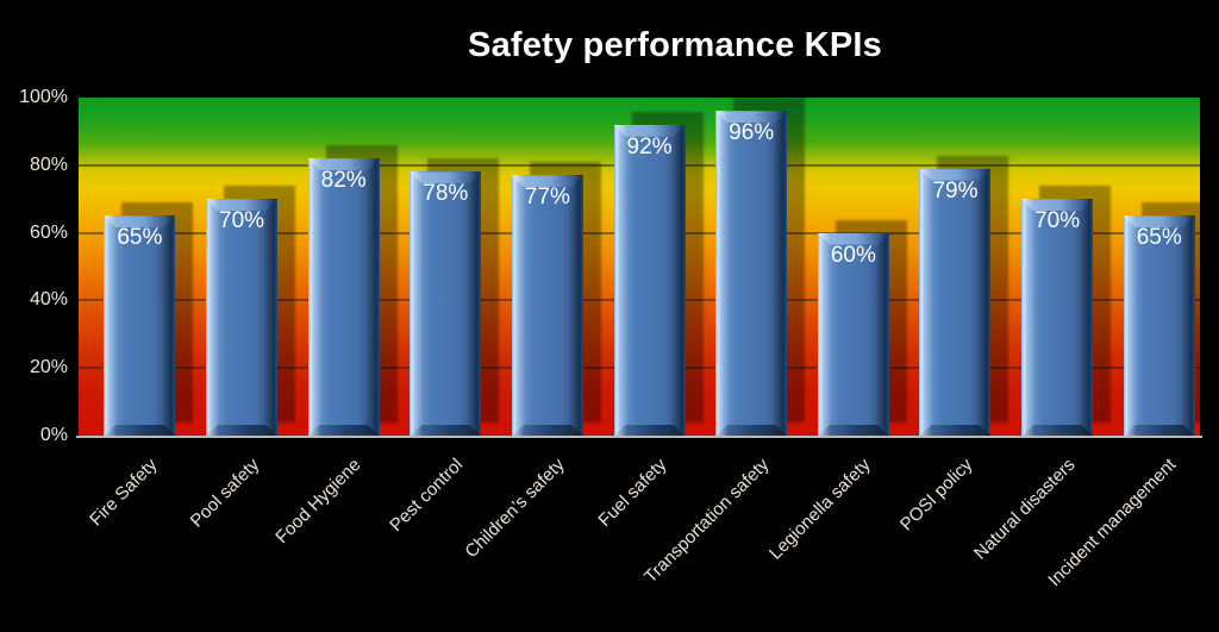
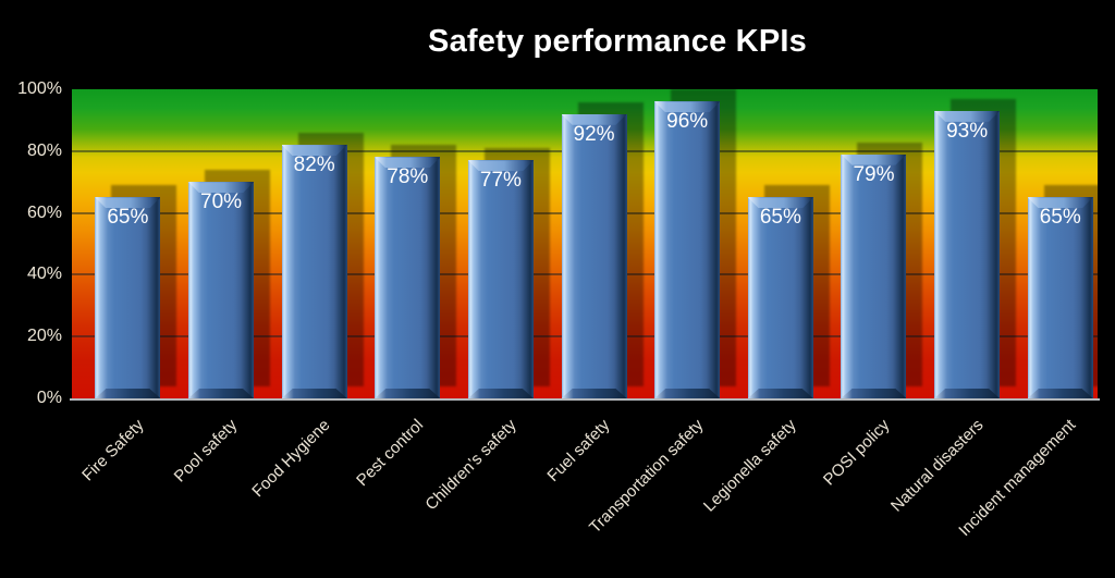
Legionella safety: 60% -> 65%
Natural disasters: 70% -> 93%
